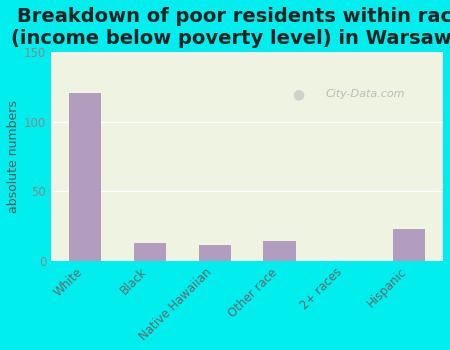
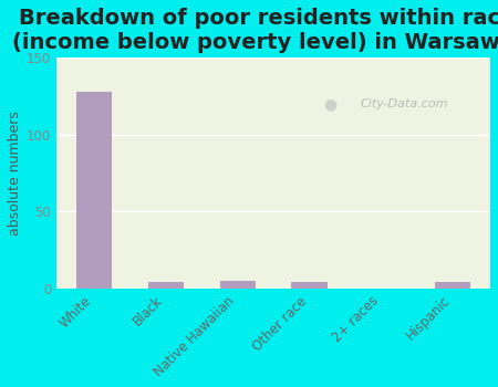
White: 121 -> 128
Black: 13 -> 4
Native Hawaiian: 11 -> 5
Other race: 14 -> 4
Hispanic: 23 -> 4
